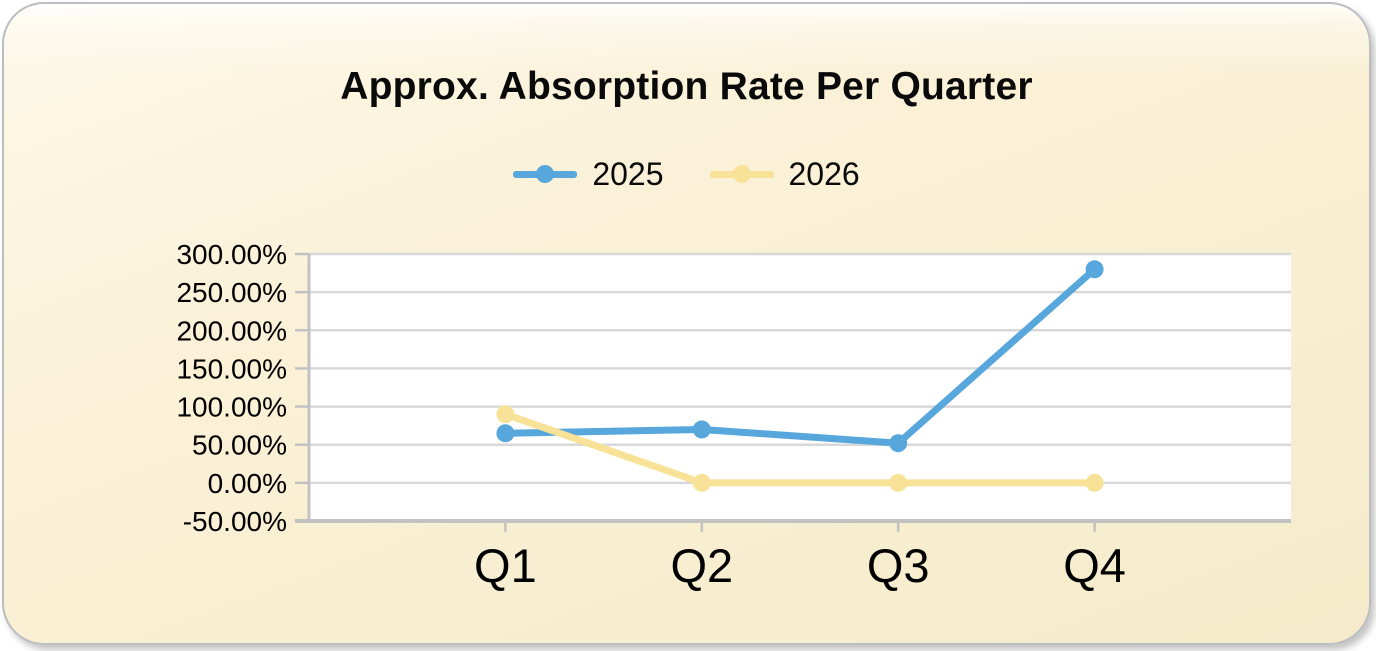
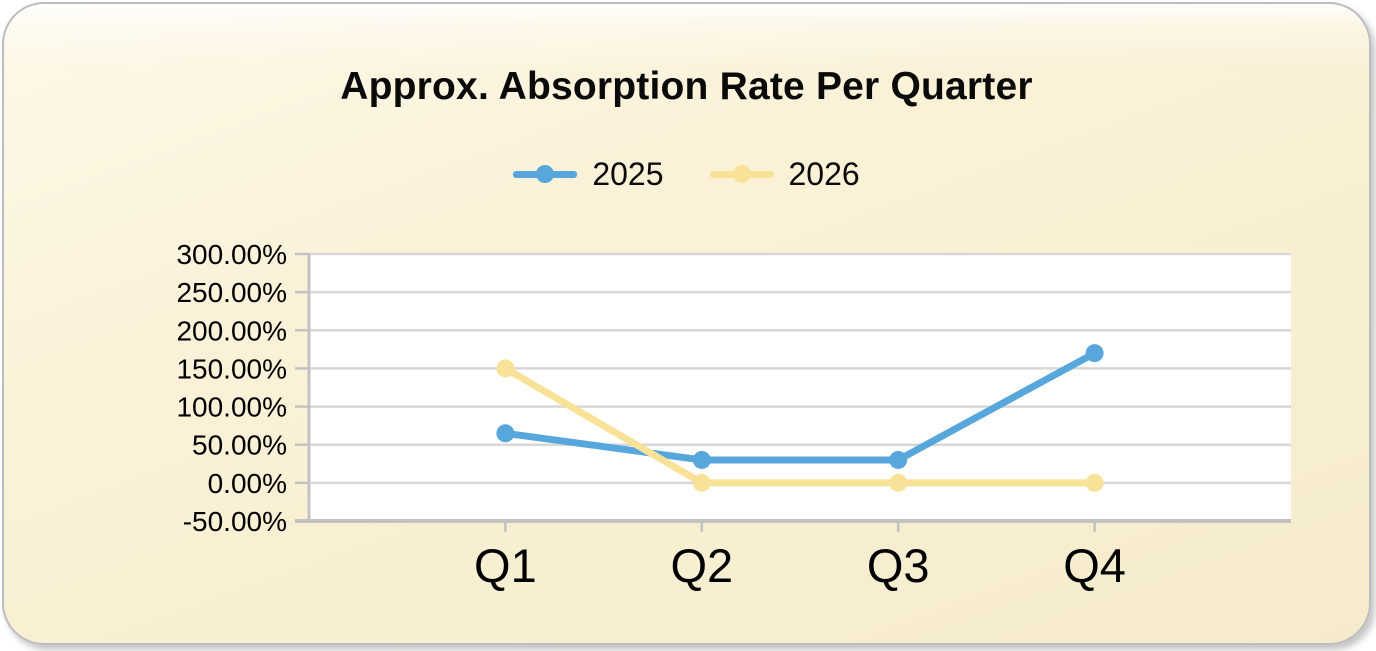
2026/Q1: 90% -> 150%
2025/Q2: 70% -> 30%
2025/Q3: 50% -> 30%
2025/Q4: 280% -> 170%
